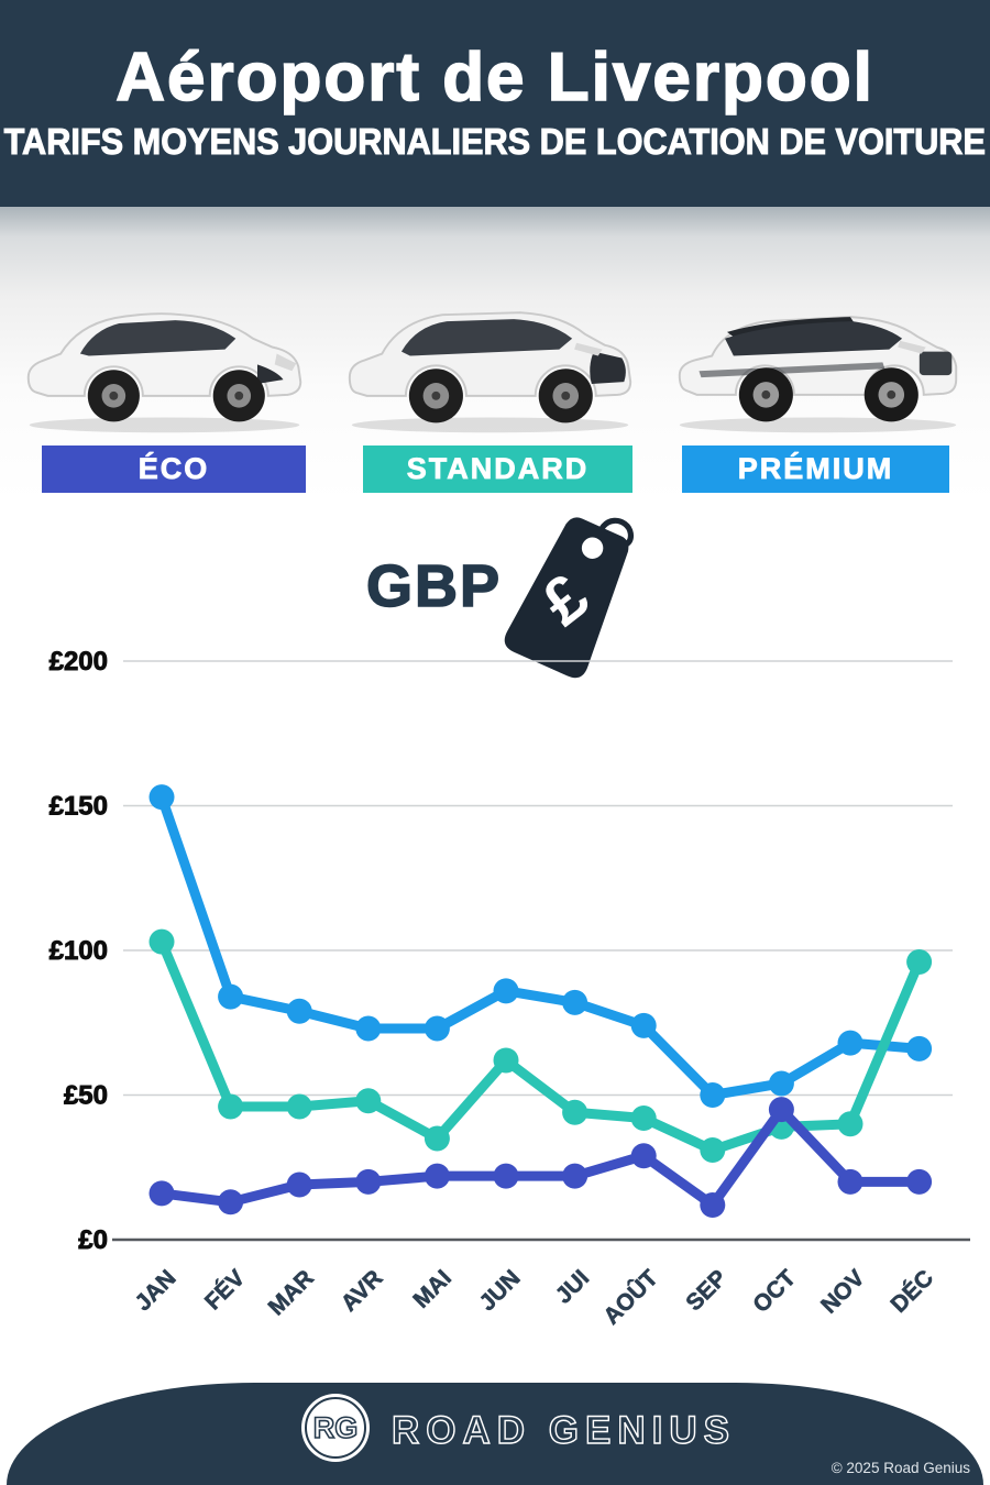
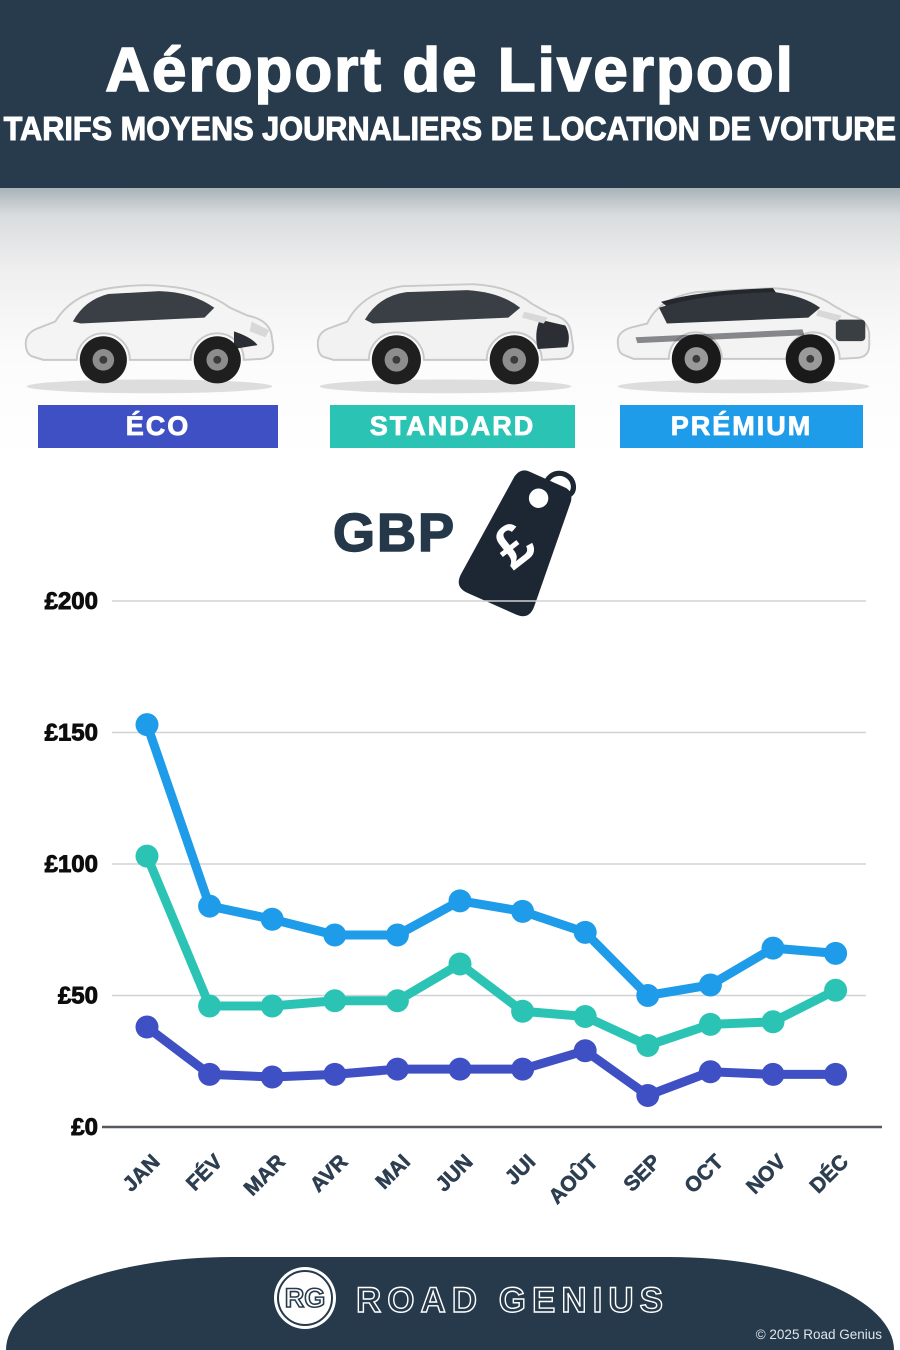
ÉCO/JAN: £16 -> £38
ÉCO/FÉV: £13 -> £20
STANDARD/MAI: £35 -> £48
ÉCO/OCT: £45 -> £21
STANDARD/DÉC: £96 -> £52
